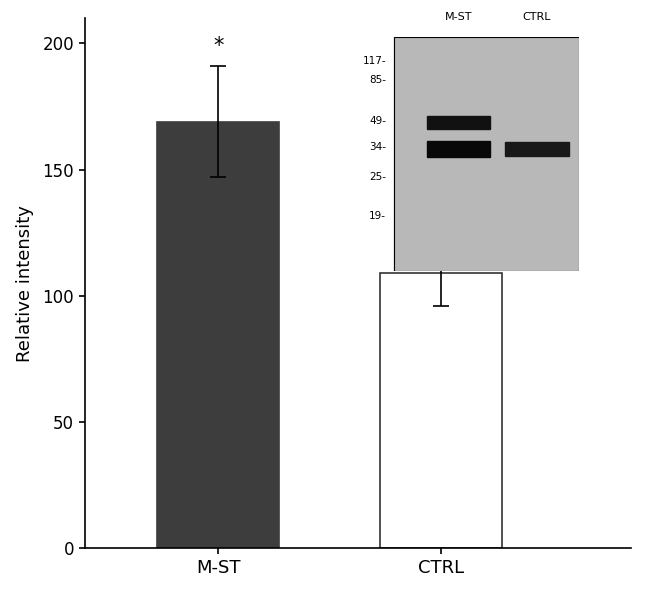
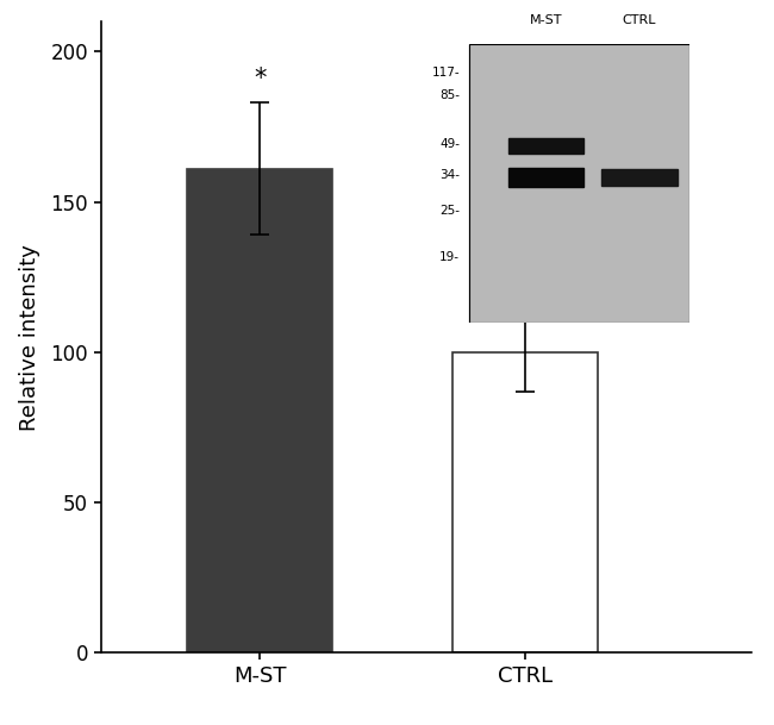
M-ST: 169 -> 161
CTRL: 109 -> 100
